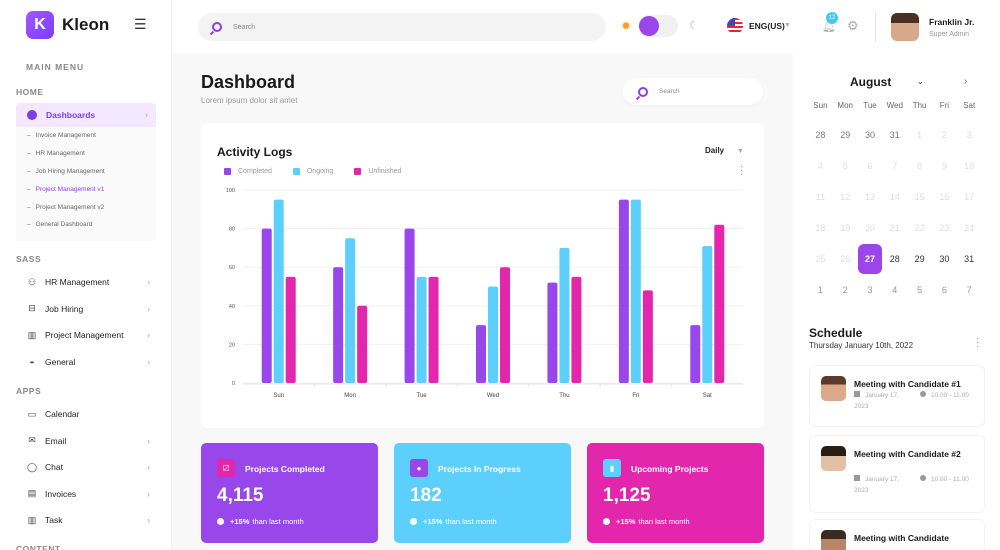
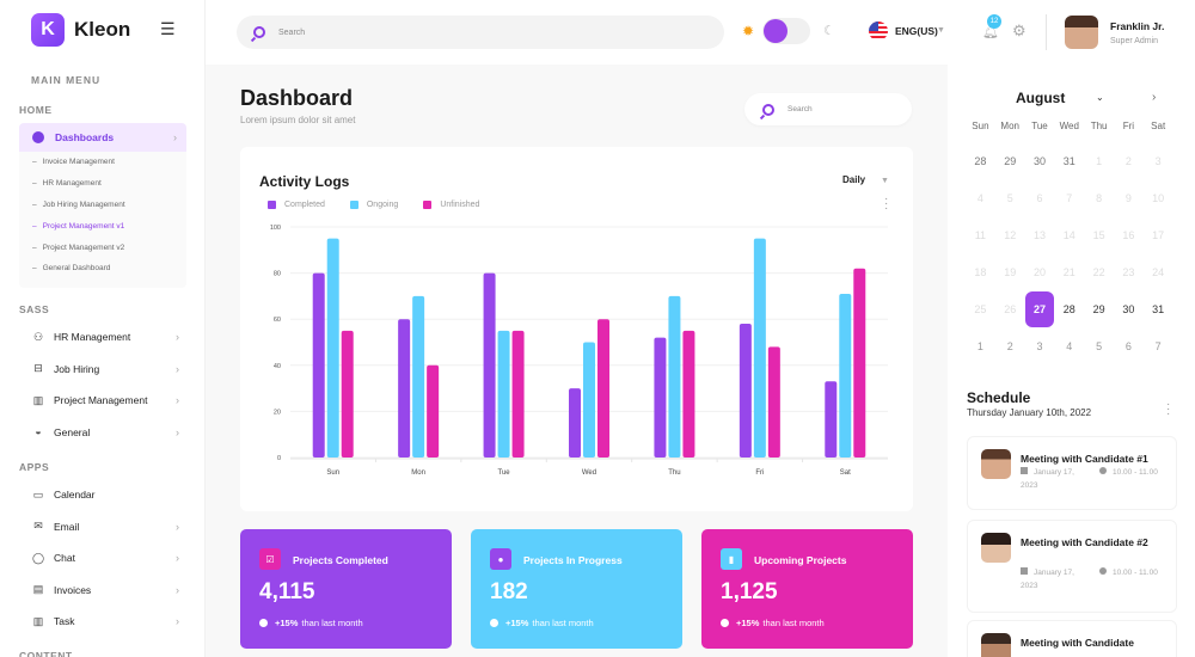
Ongoing/Mon: 75 -> 70
Completed/Fri: 95 -> 58
Completed/Sat: 30 -> 33
